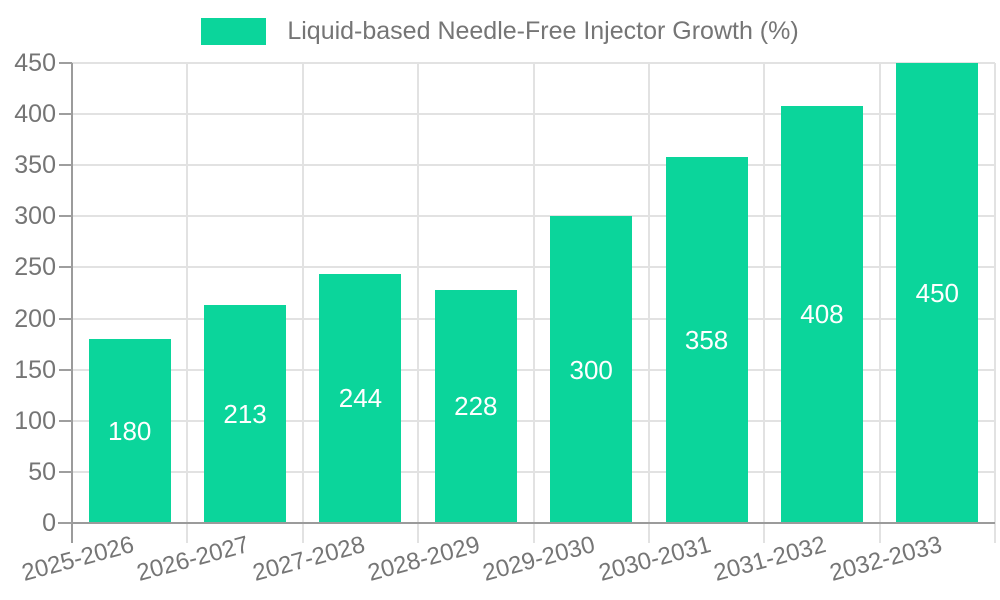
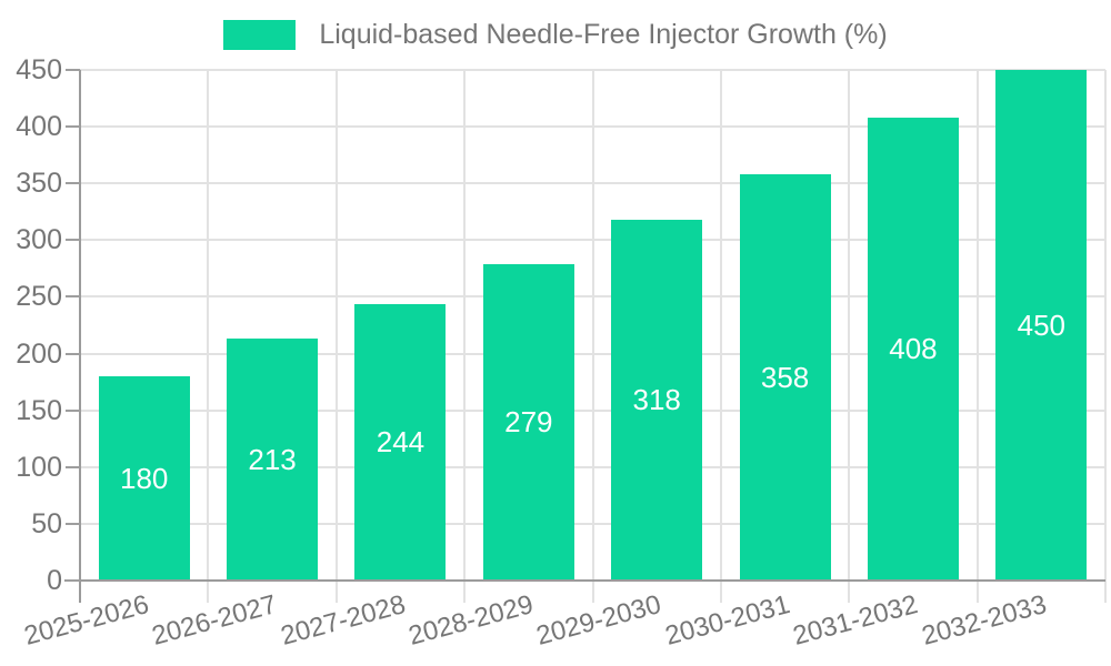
2028-2029: 228 -> 279
2029-2030: 300 -> 318
